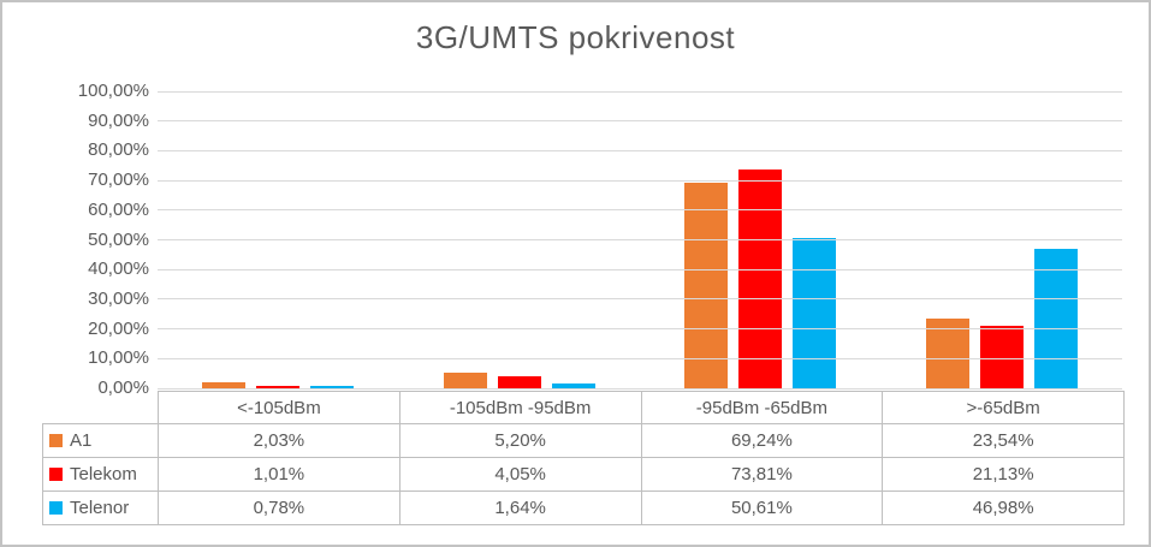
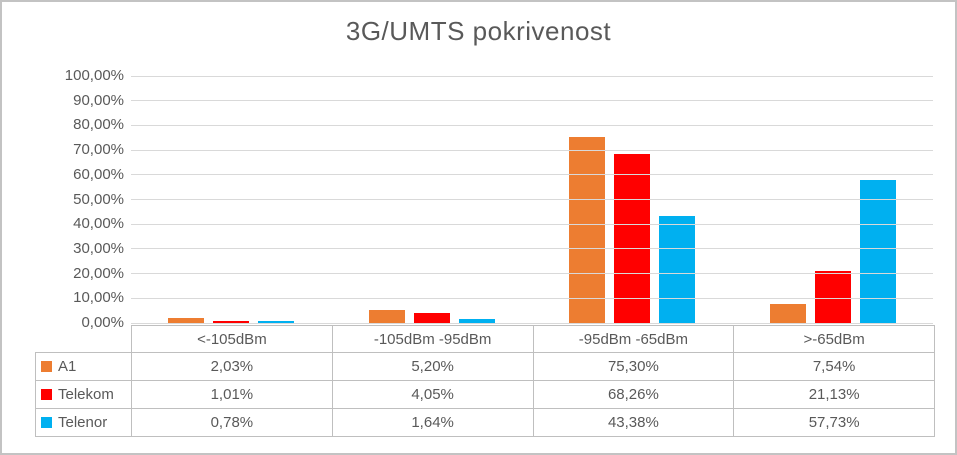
A1/-95dBm -65dBm: 69,24% -> 75,30%
Telekom/-95dBm -65dBm: 73,81% -> 68,26%
Telenor/-95dBm -65dBm: 50,61% -> 43,38%
A1/>-65dBm: 23,54% -> 7,54%
Telenor/>-65dBm: 46,98% -> 57,73%
